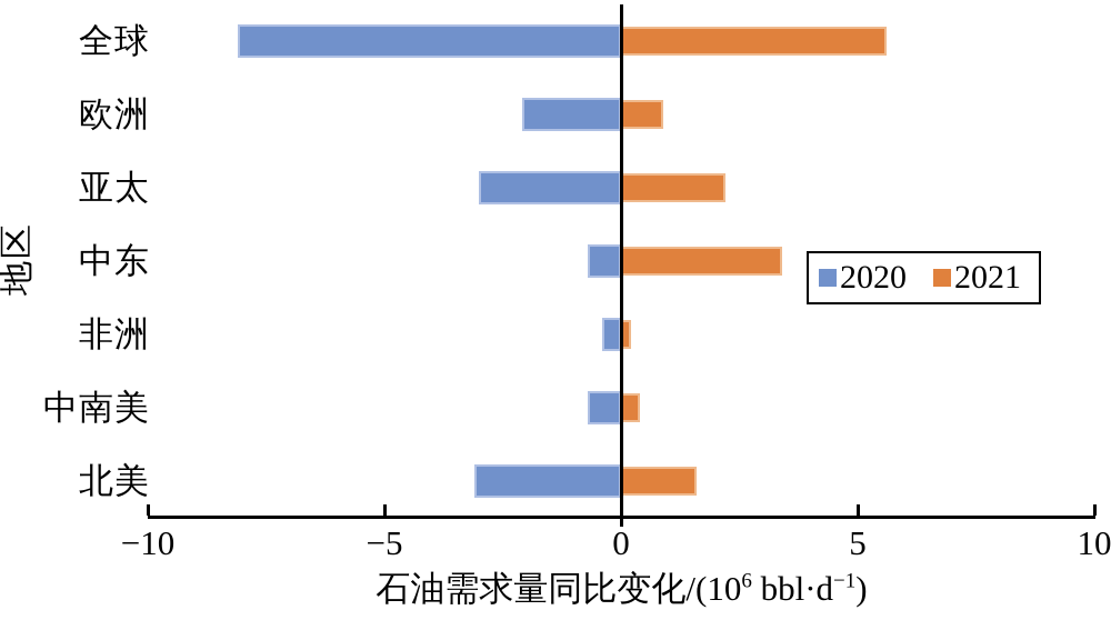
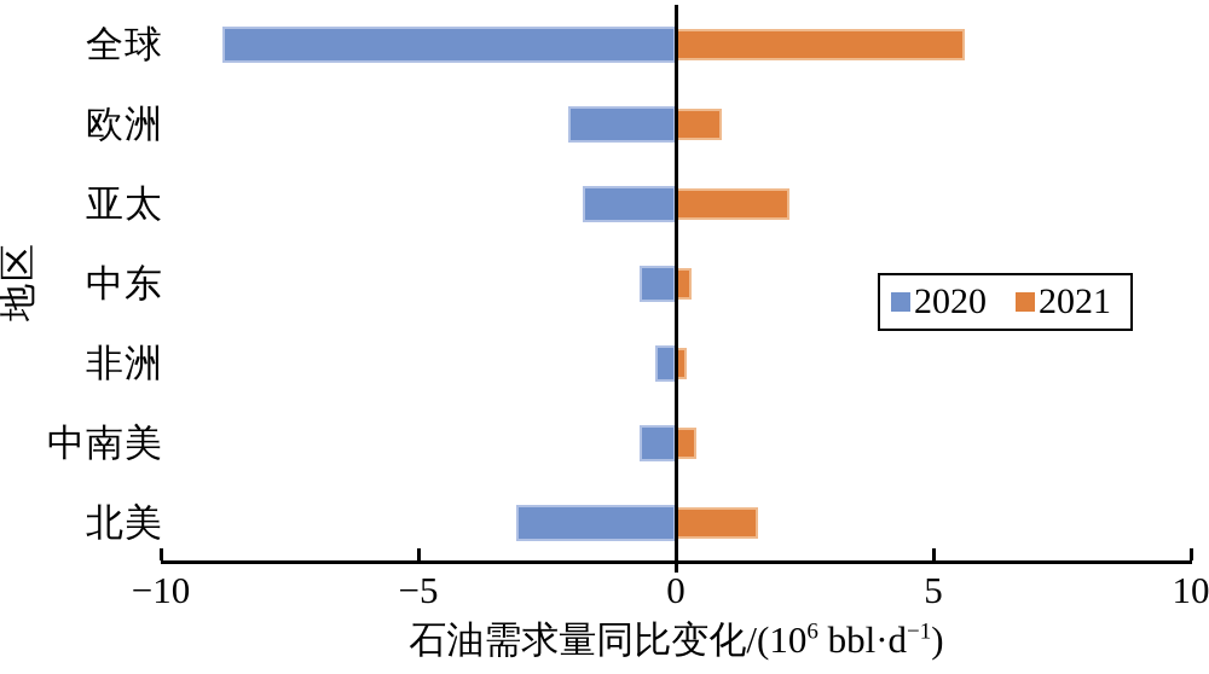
2020/全球: -8.1 -> -8.8
2020/亚太: -3.0 -> -1.8
2021/中东: 3.4 -> 0.3
